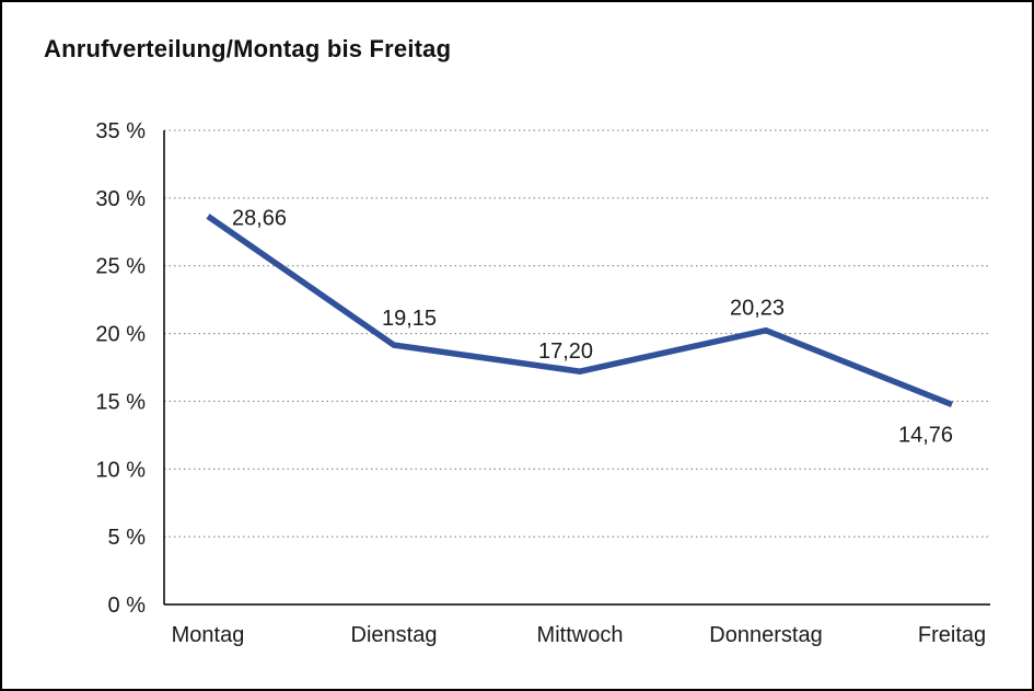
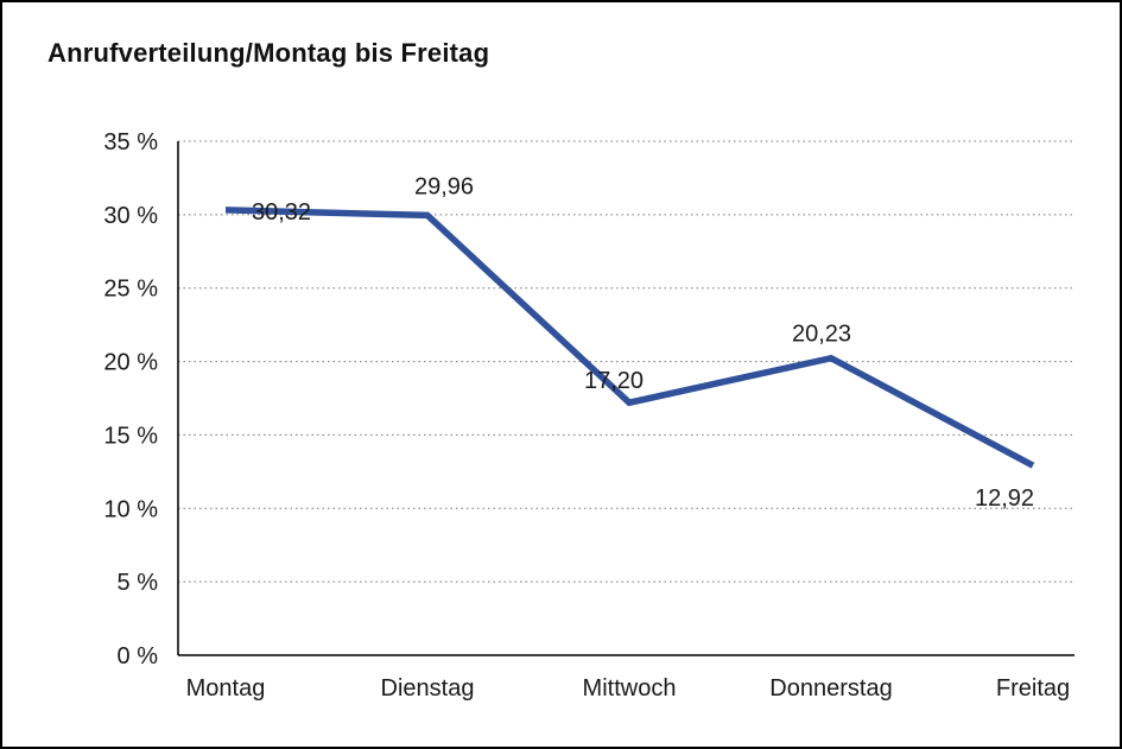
Montag: 28,66 -> 30,32
Dienstag: 19,15 -> 29,96
Freitag: 14,76 -> 12,92
